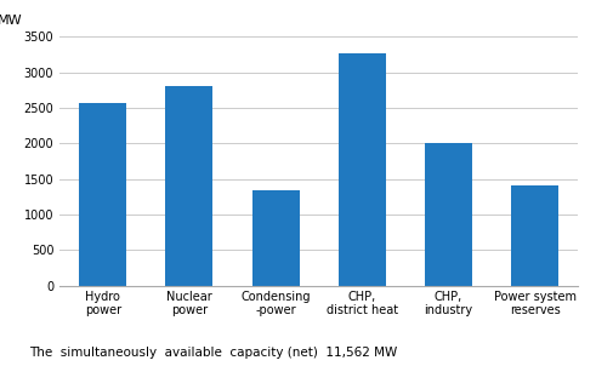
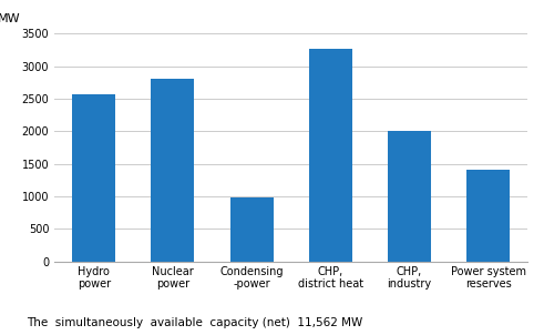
Condensing -power: 1340 -> 980
